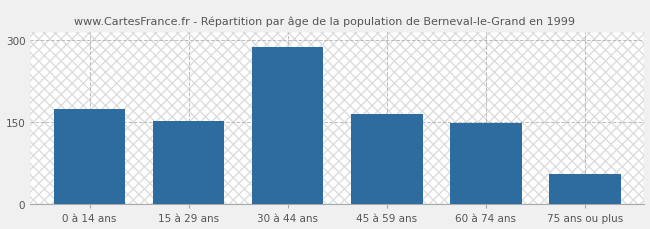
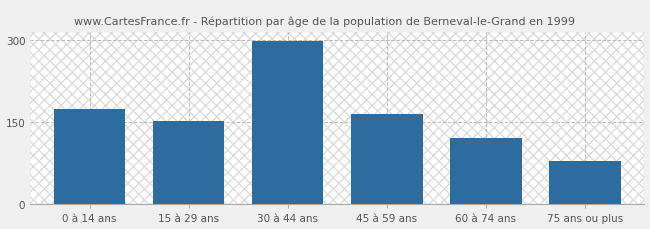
30 à 44 ans: 287 -> 298
60 à 74 ans: 149 -> 122
75 ans ou plus: 55 -> 80
